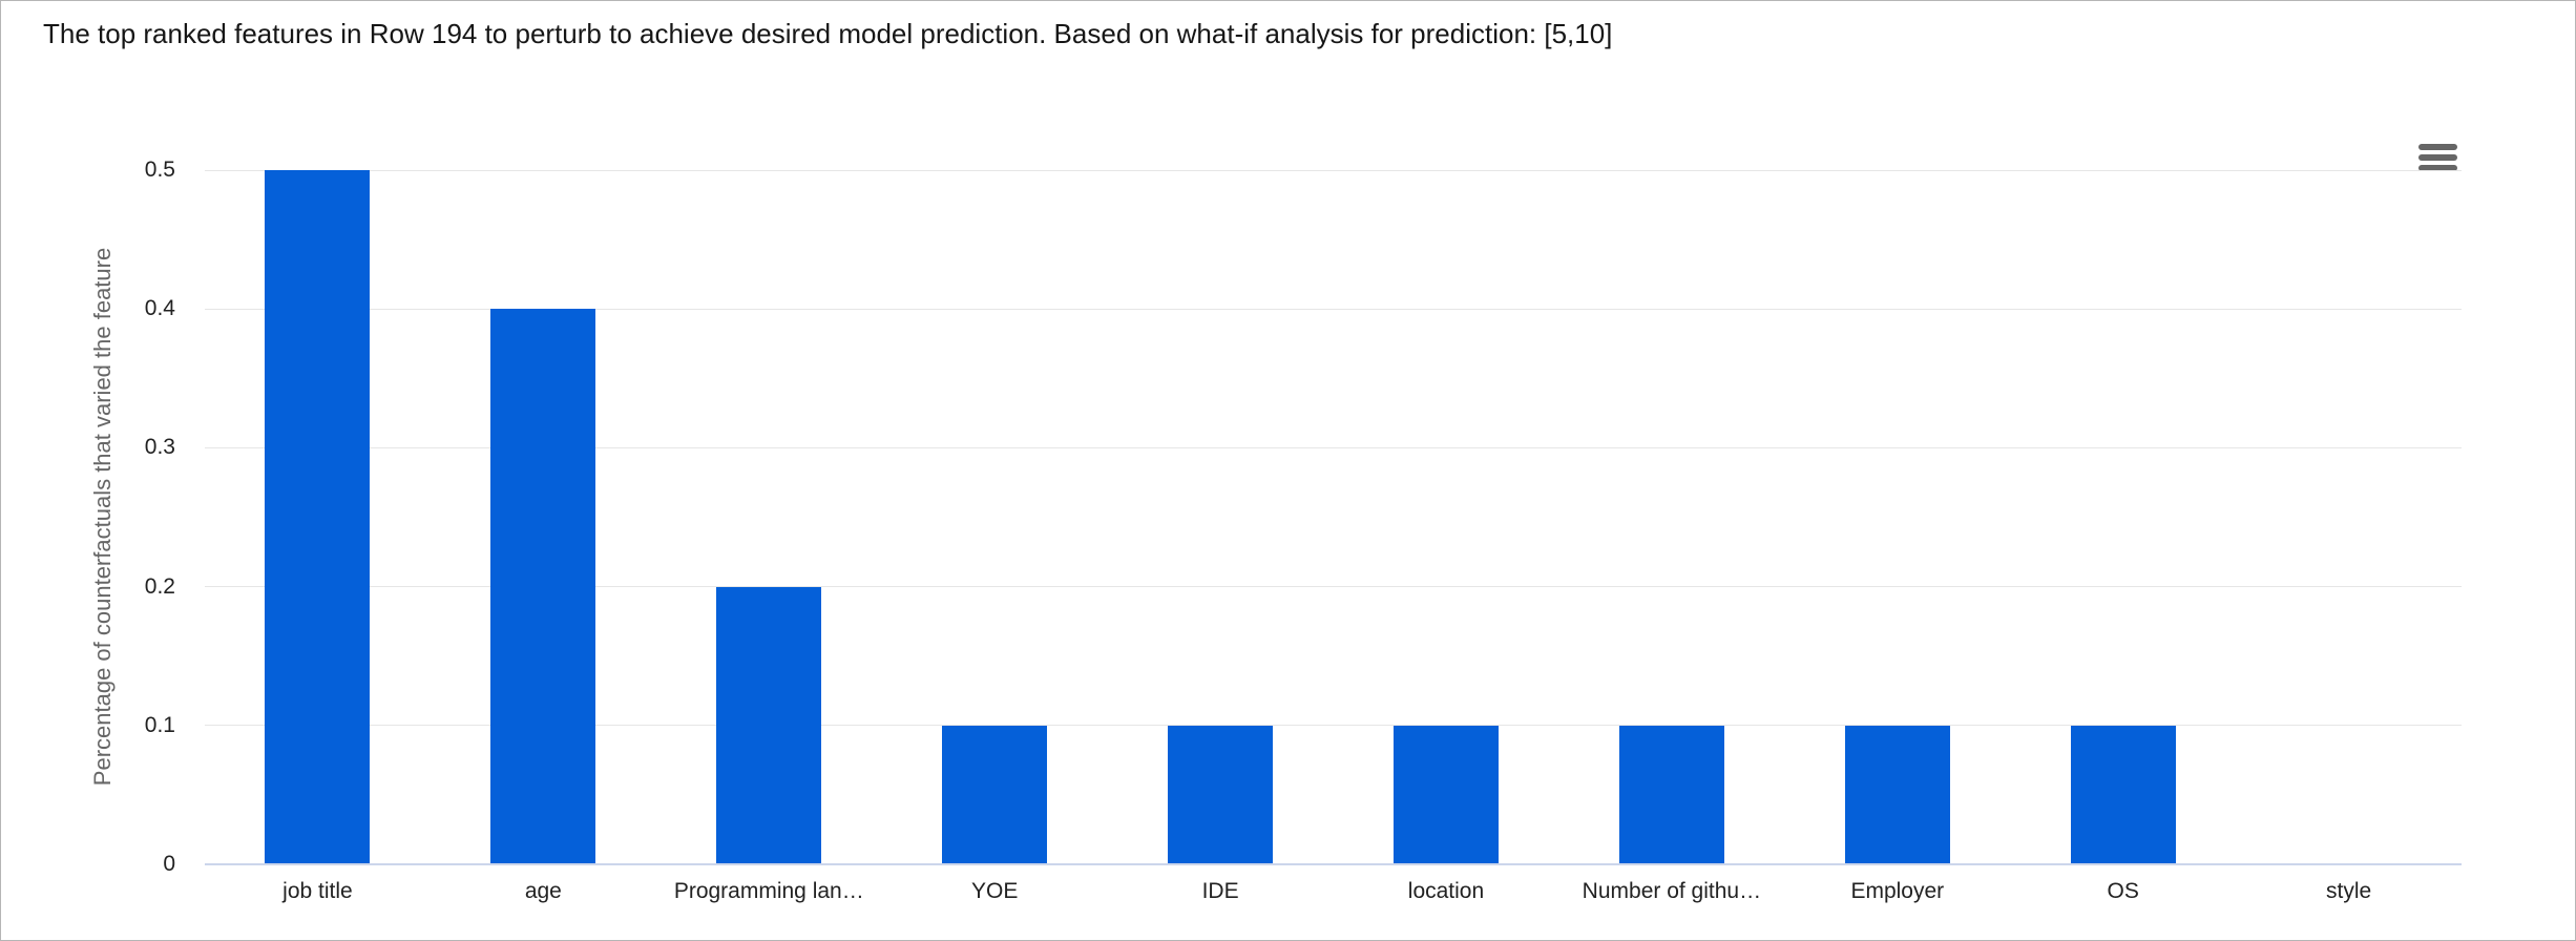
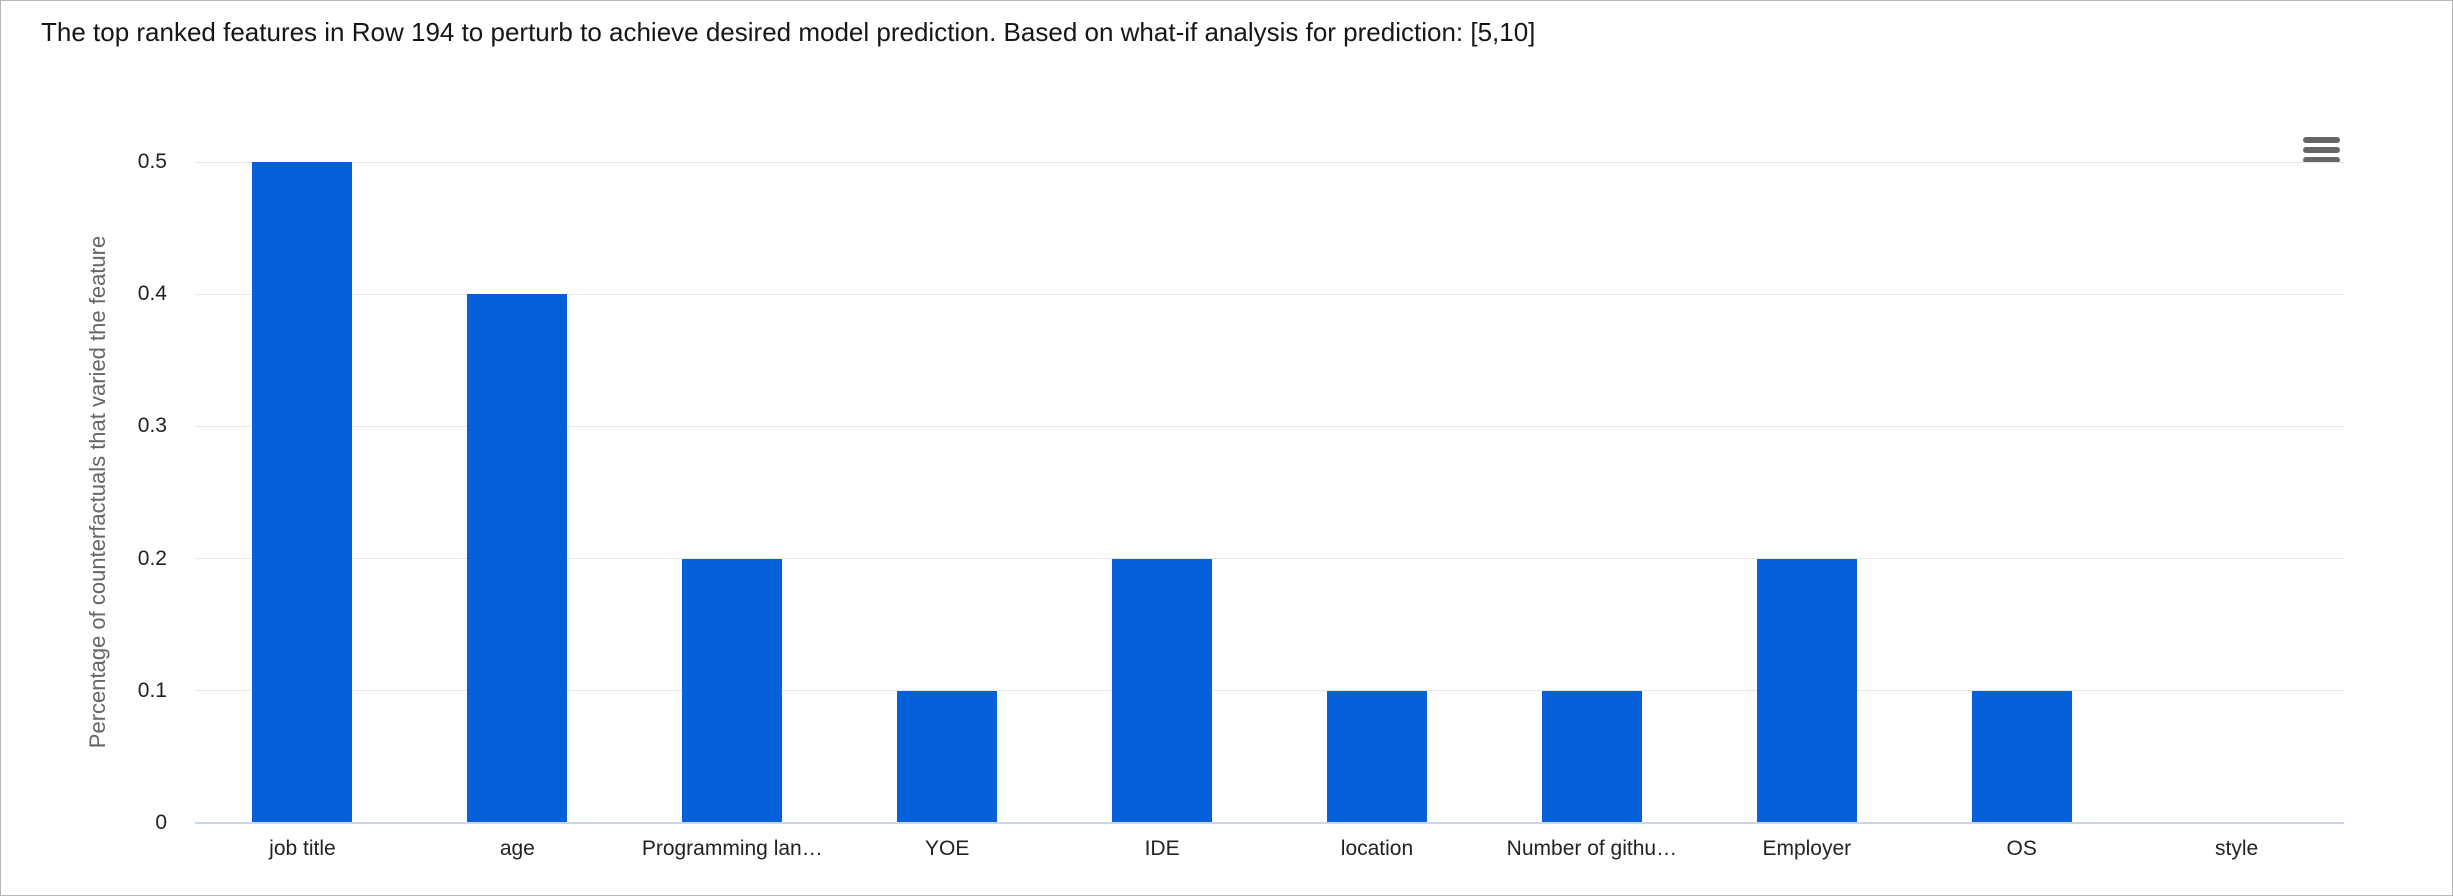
IDE: 0.1 -> 0.2
Employer: 0.1 -> 0.2
